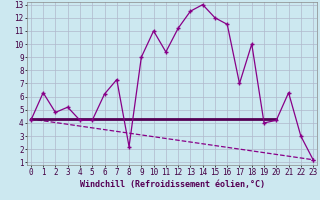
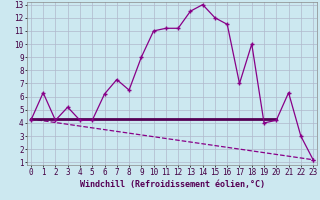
2: 4.8 -> 4.2
8: 2.2 -> 6.5
11: 9.4 -> 11.2
